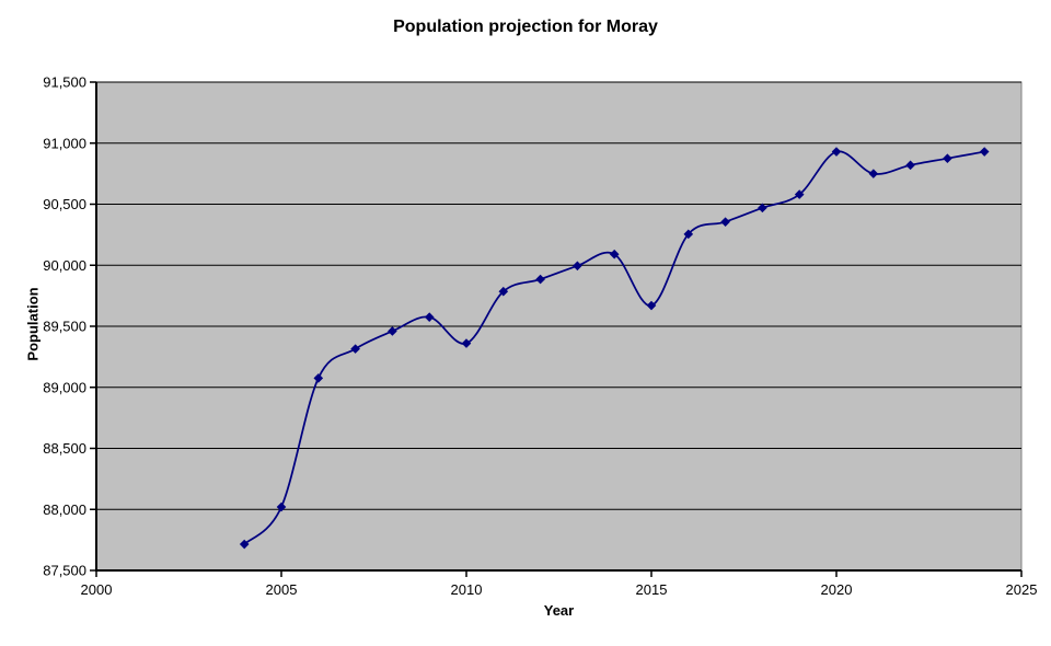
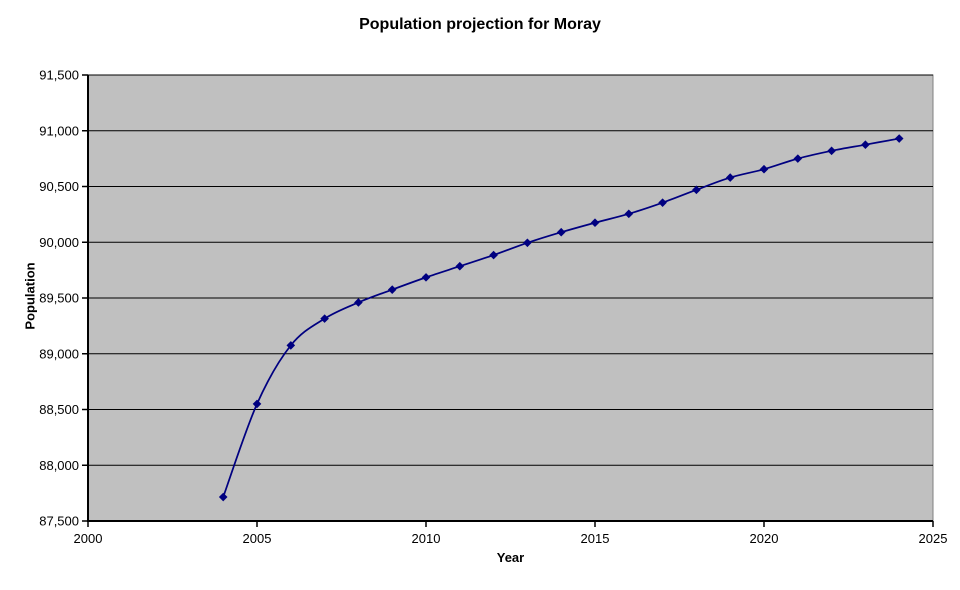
2005: 88020 -> 88550
2010: 89360 -> 89680
2015: 89670 -> 90180
2020: 90930 -> 90660
